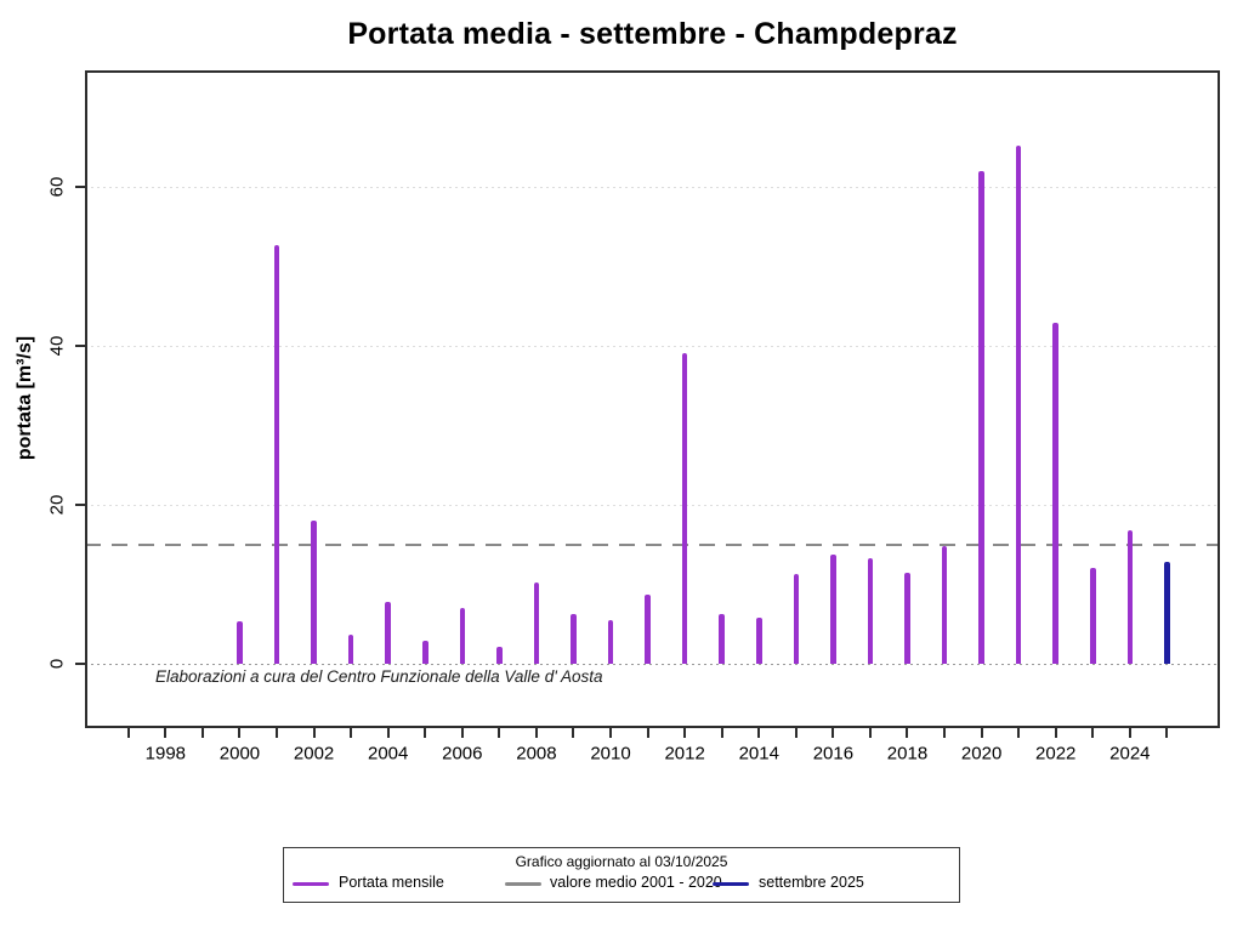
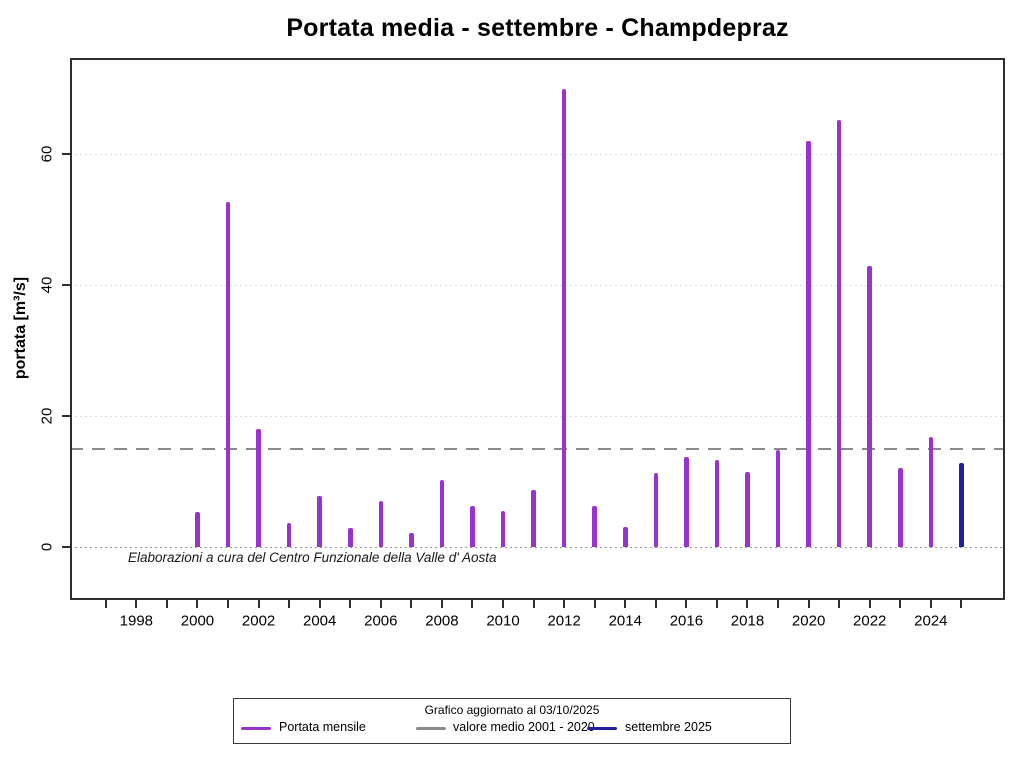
2012: 39 -> 70
2014: 6 -> 3
